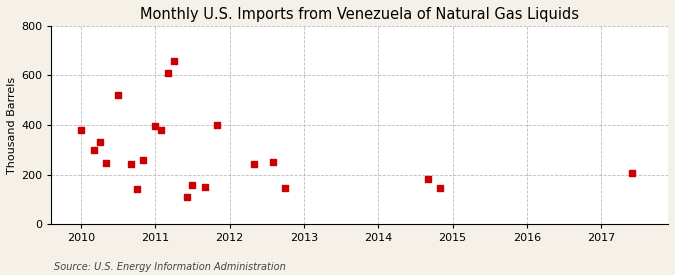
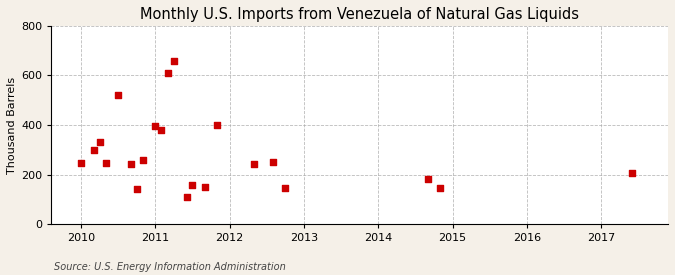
2010: 380 -> 247
